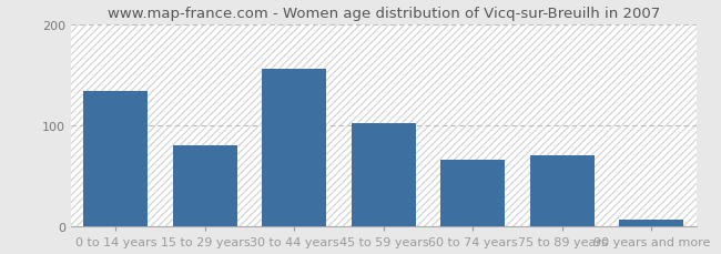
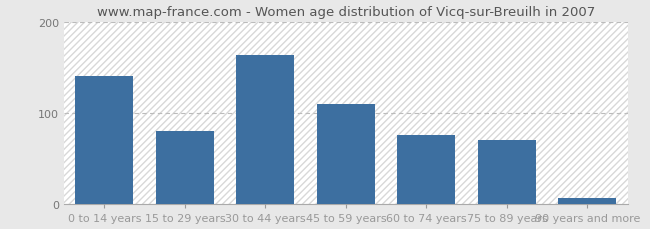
0 to 14 years: 134 -> 140
30 to 44 years: 156 -> 163
45 to 59 years: 102 -> 110
60 to 74 years: 66 -> 76
